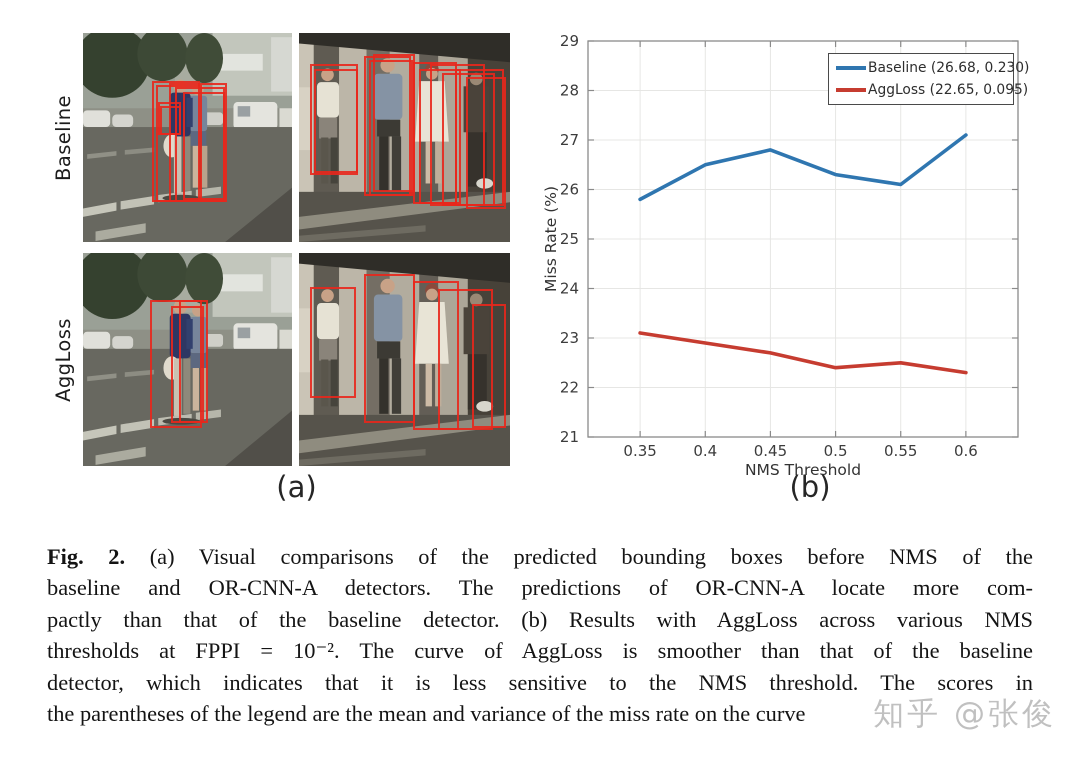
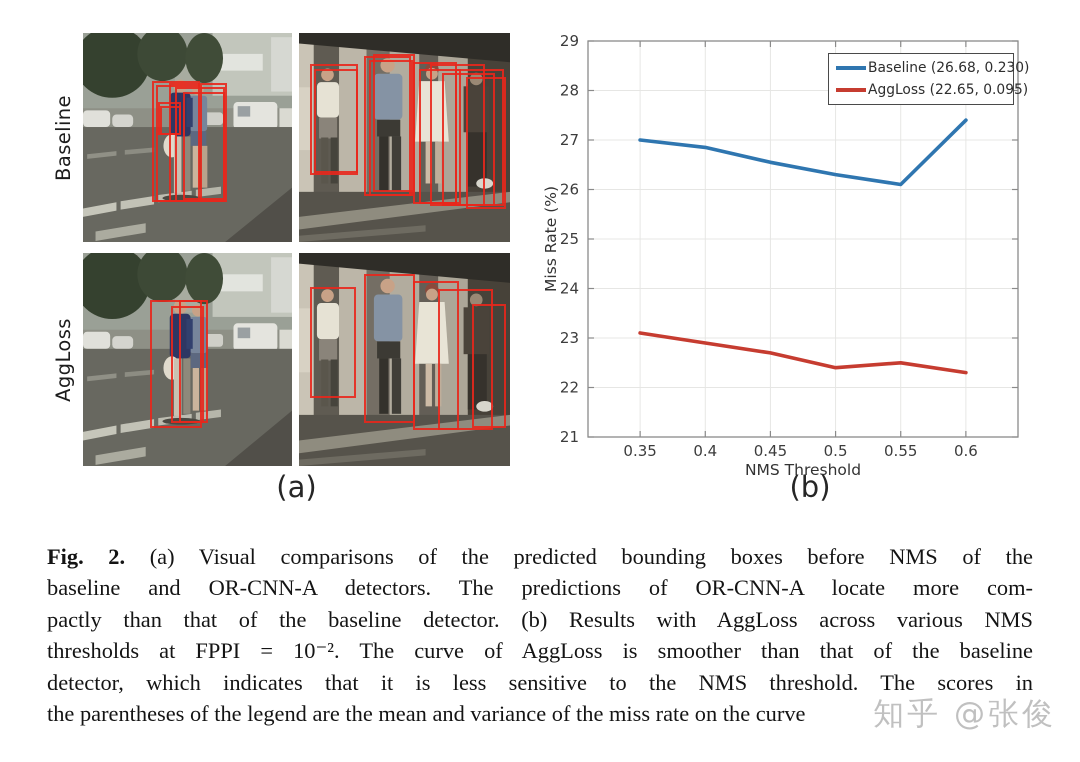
Baseline (26.68, 0.230)/0.35: 25.8 -> 27.0
Baseline (26.68, 0.230)/0.4: 26.5 -> 26.9
Baseline (26.68, 0.230)/0.45: 26.8 -> 26.6
Baseline (26.68, 0.230)/0.6: 27.1 -> 27.4
